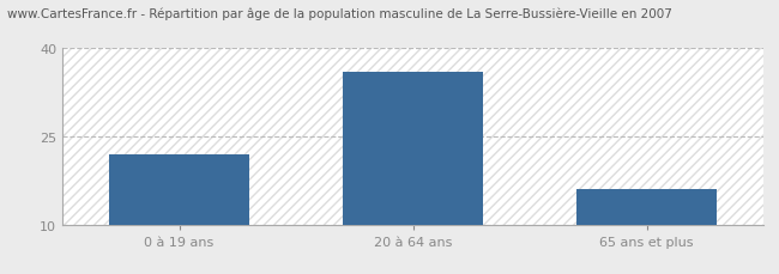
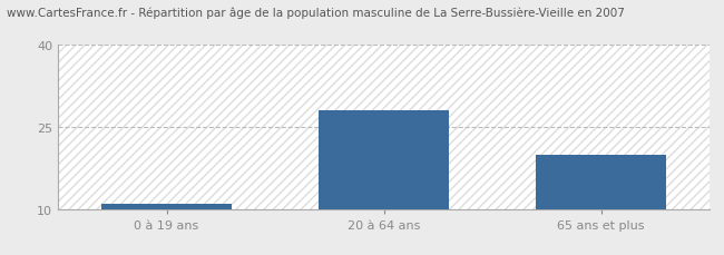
0 à 19 ans: 22 -> 11
20 à 64 ans: 36 -> 28
65 ans et plus: 16 -> 20
